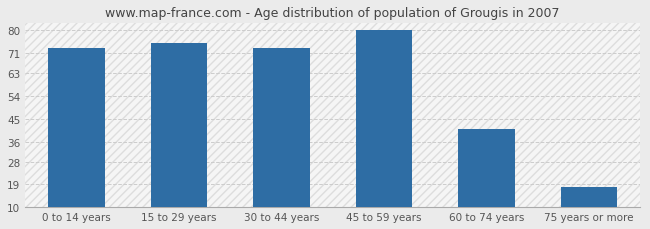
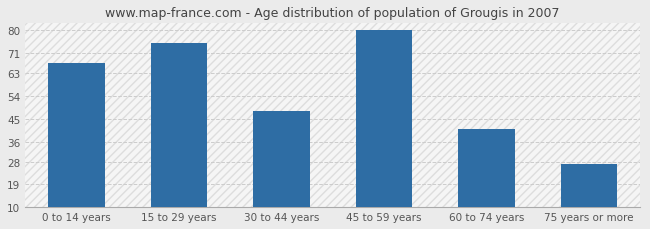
0 to 14 years: 73 -> 67
30 to 44 years: 73 -> 48
75 years or more: 18 -> 27
